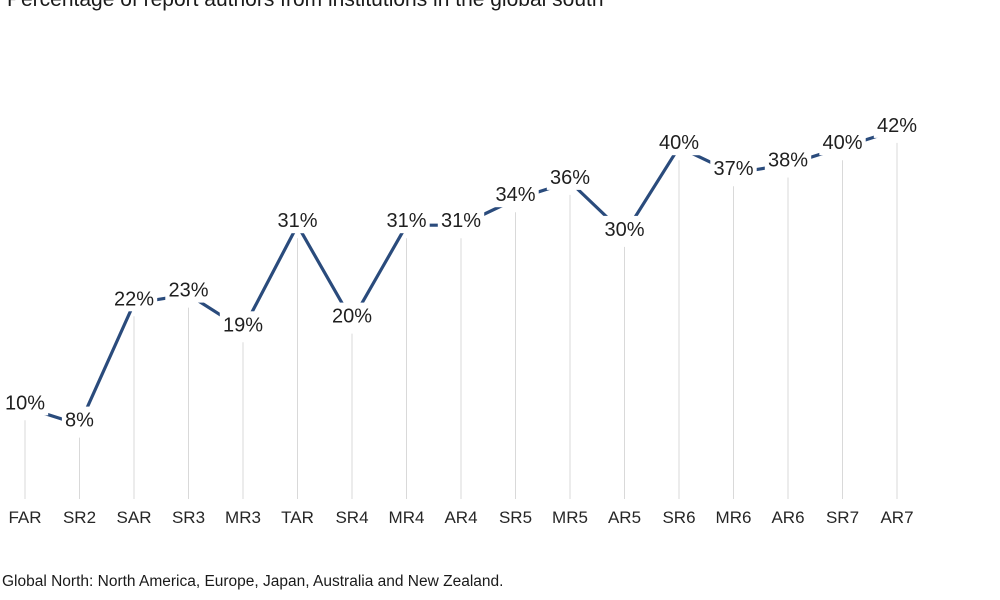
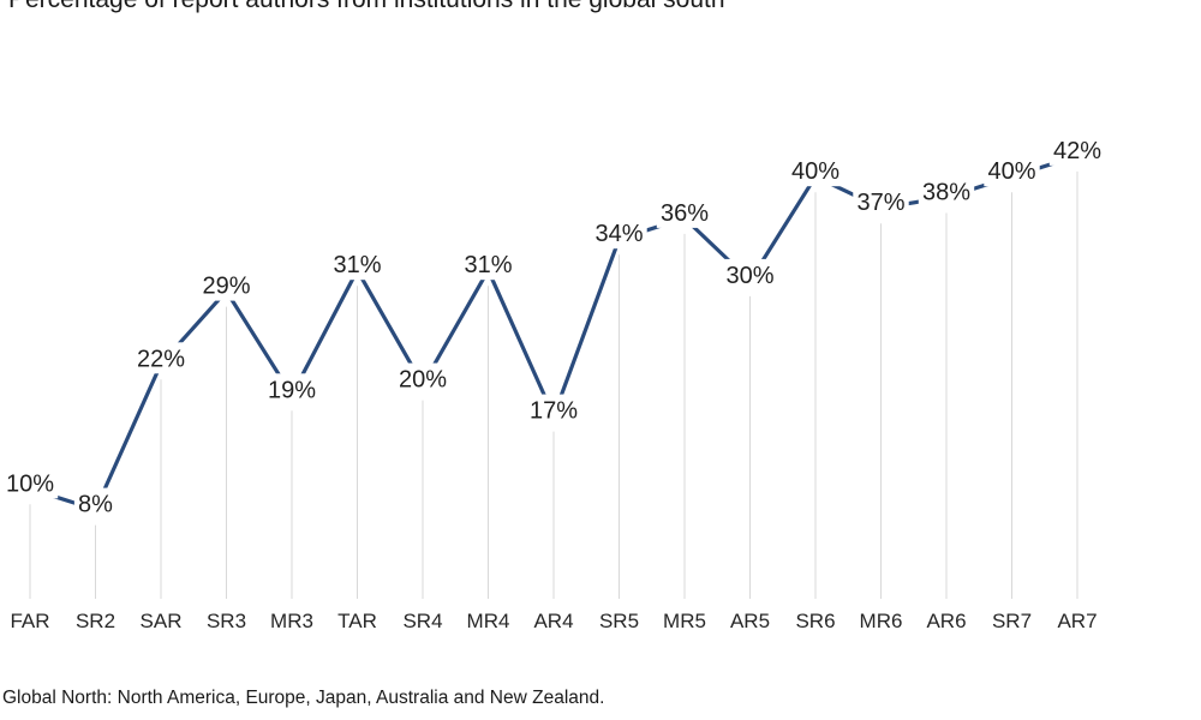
SR3: 23% -> 29%
AR4: 31% -> 17%
